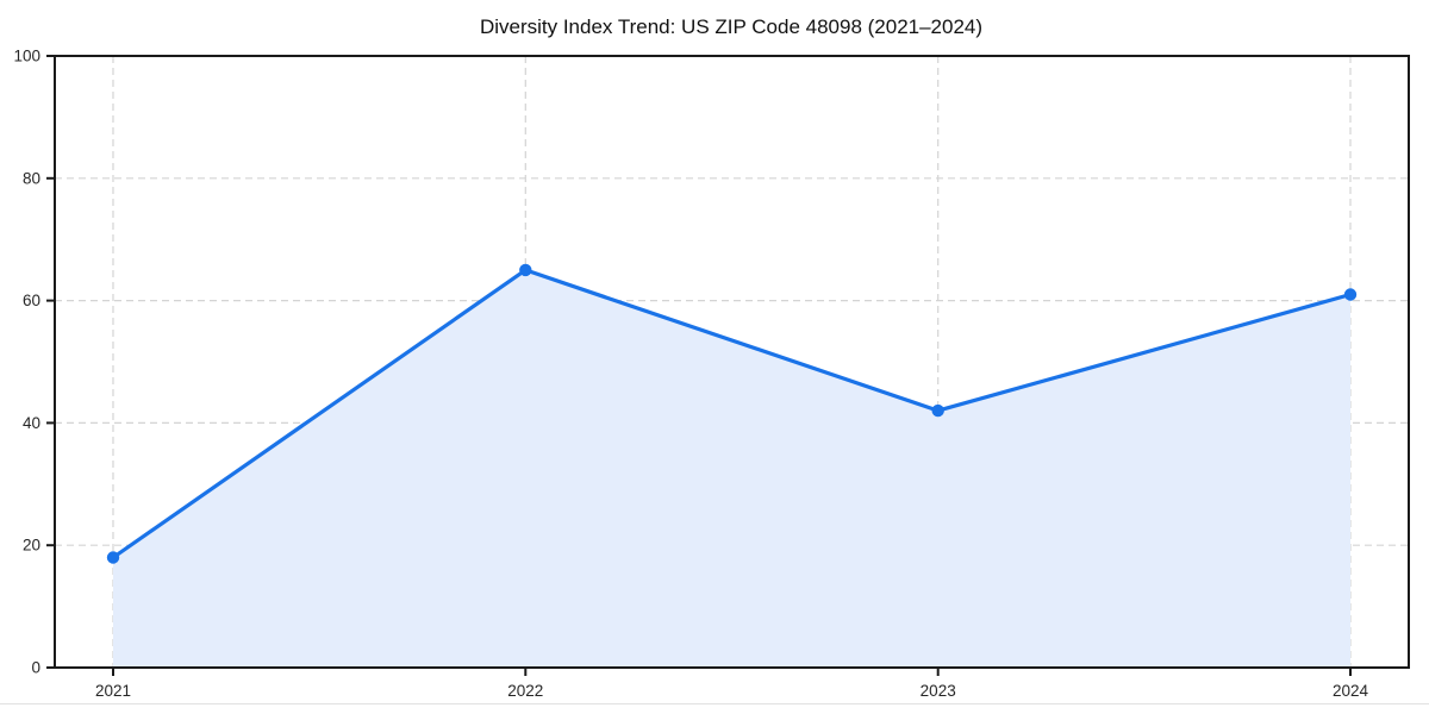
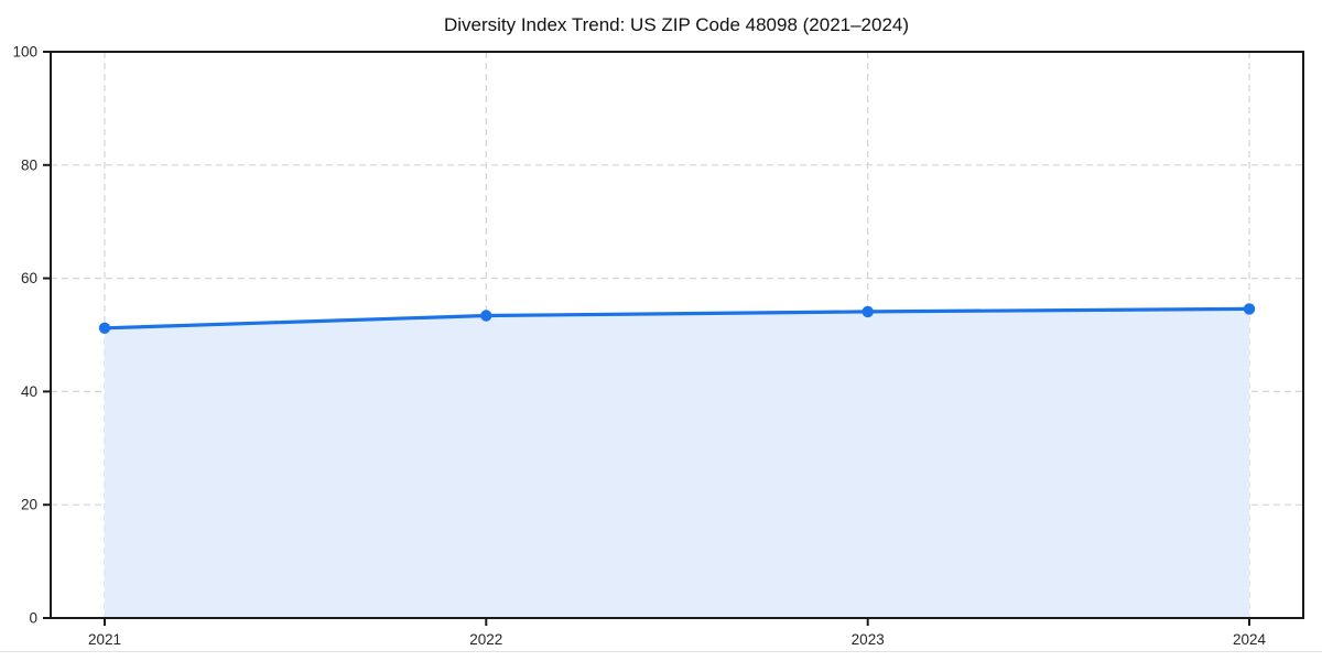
2021: 18 -> 51
2022: 65 -> 53
2023: 42 -> 54
2024: 61 -> 55
